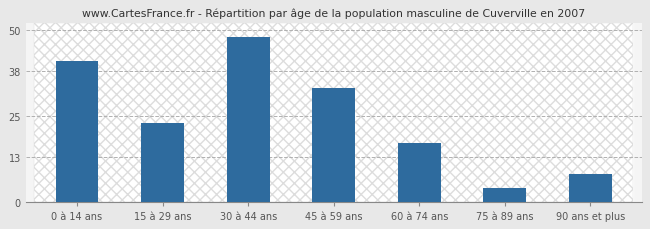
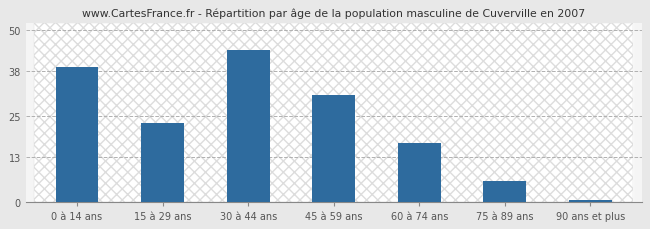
0 à 14 ans: 41.0 -> 39.0
30 à 44 ans: 48.0 -> 44.0
45 à 59 ans: 33.0 -> 31.0
75 à 89 ans: 4.0 -> 6.0
90 ans et plus: 8.0 -> 0.5
